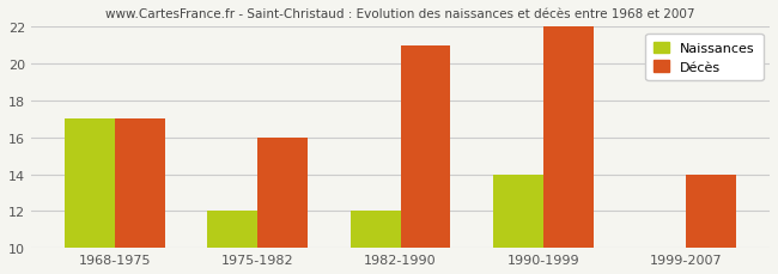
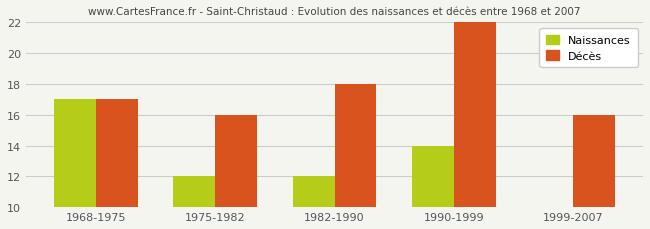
Décès/1982-1990: 21 -> 18
Décès/1999-2007: 14 -> 16
